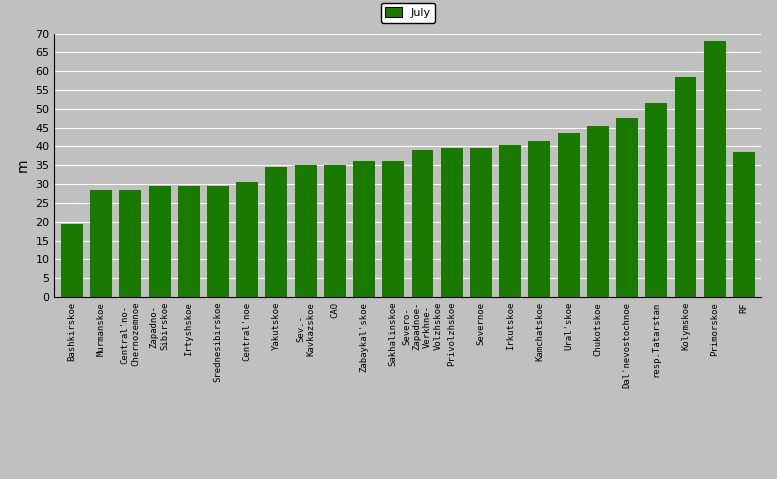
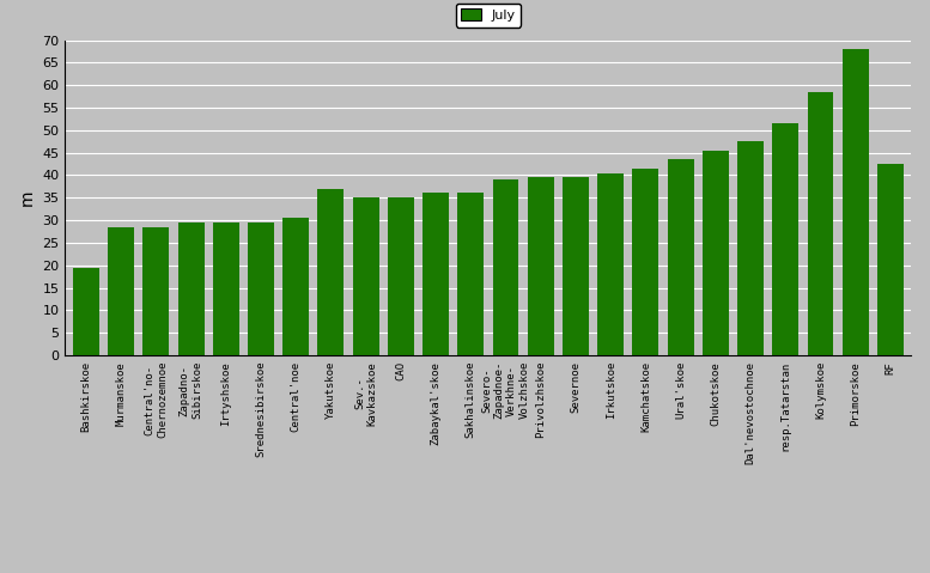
Yakutskoe: 34.5 -> 37.0
RF: 38.5 -> 42.5
